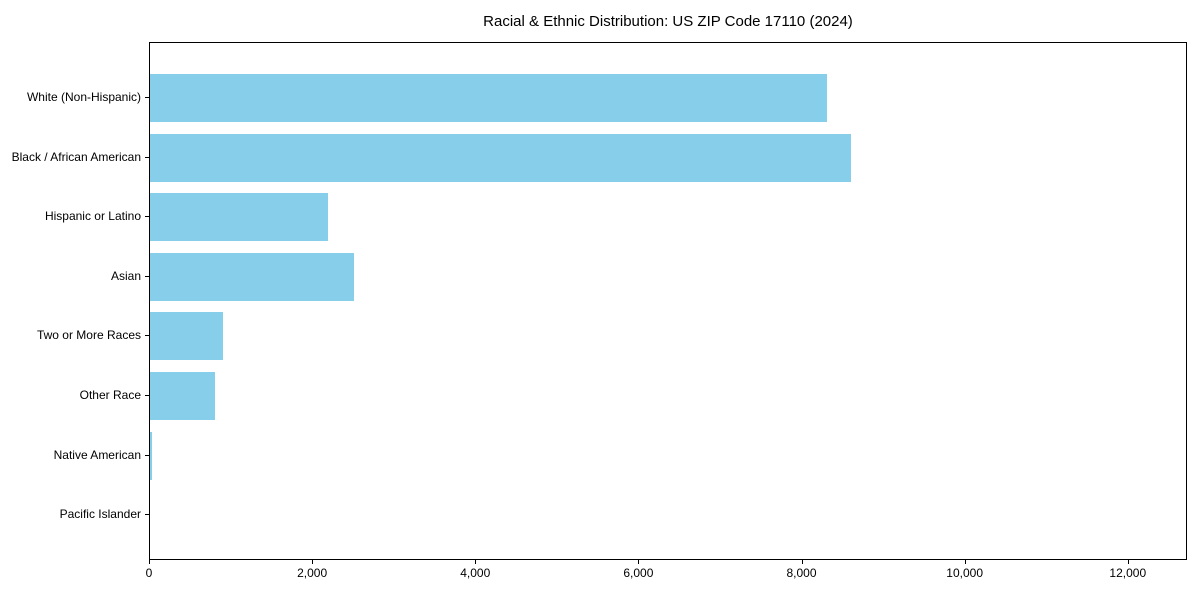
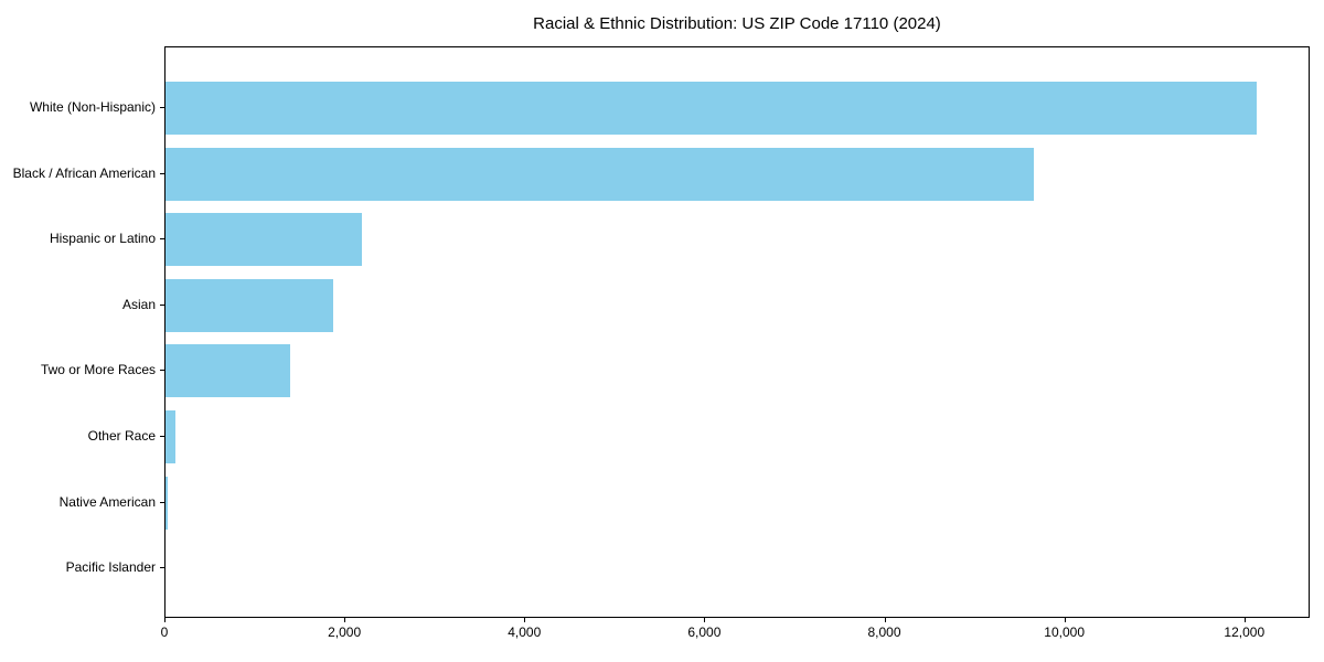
White (Non-Hispanic): 8300 -> 12100
Black / African American: 8600 -> 9600
Asian: 2500 -> 1900
Two or More Races: 900 -> 1400
Other Race: 800 -> 100
